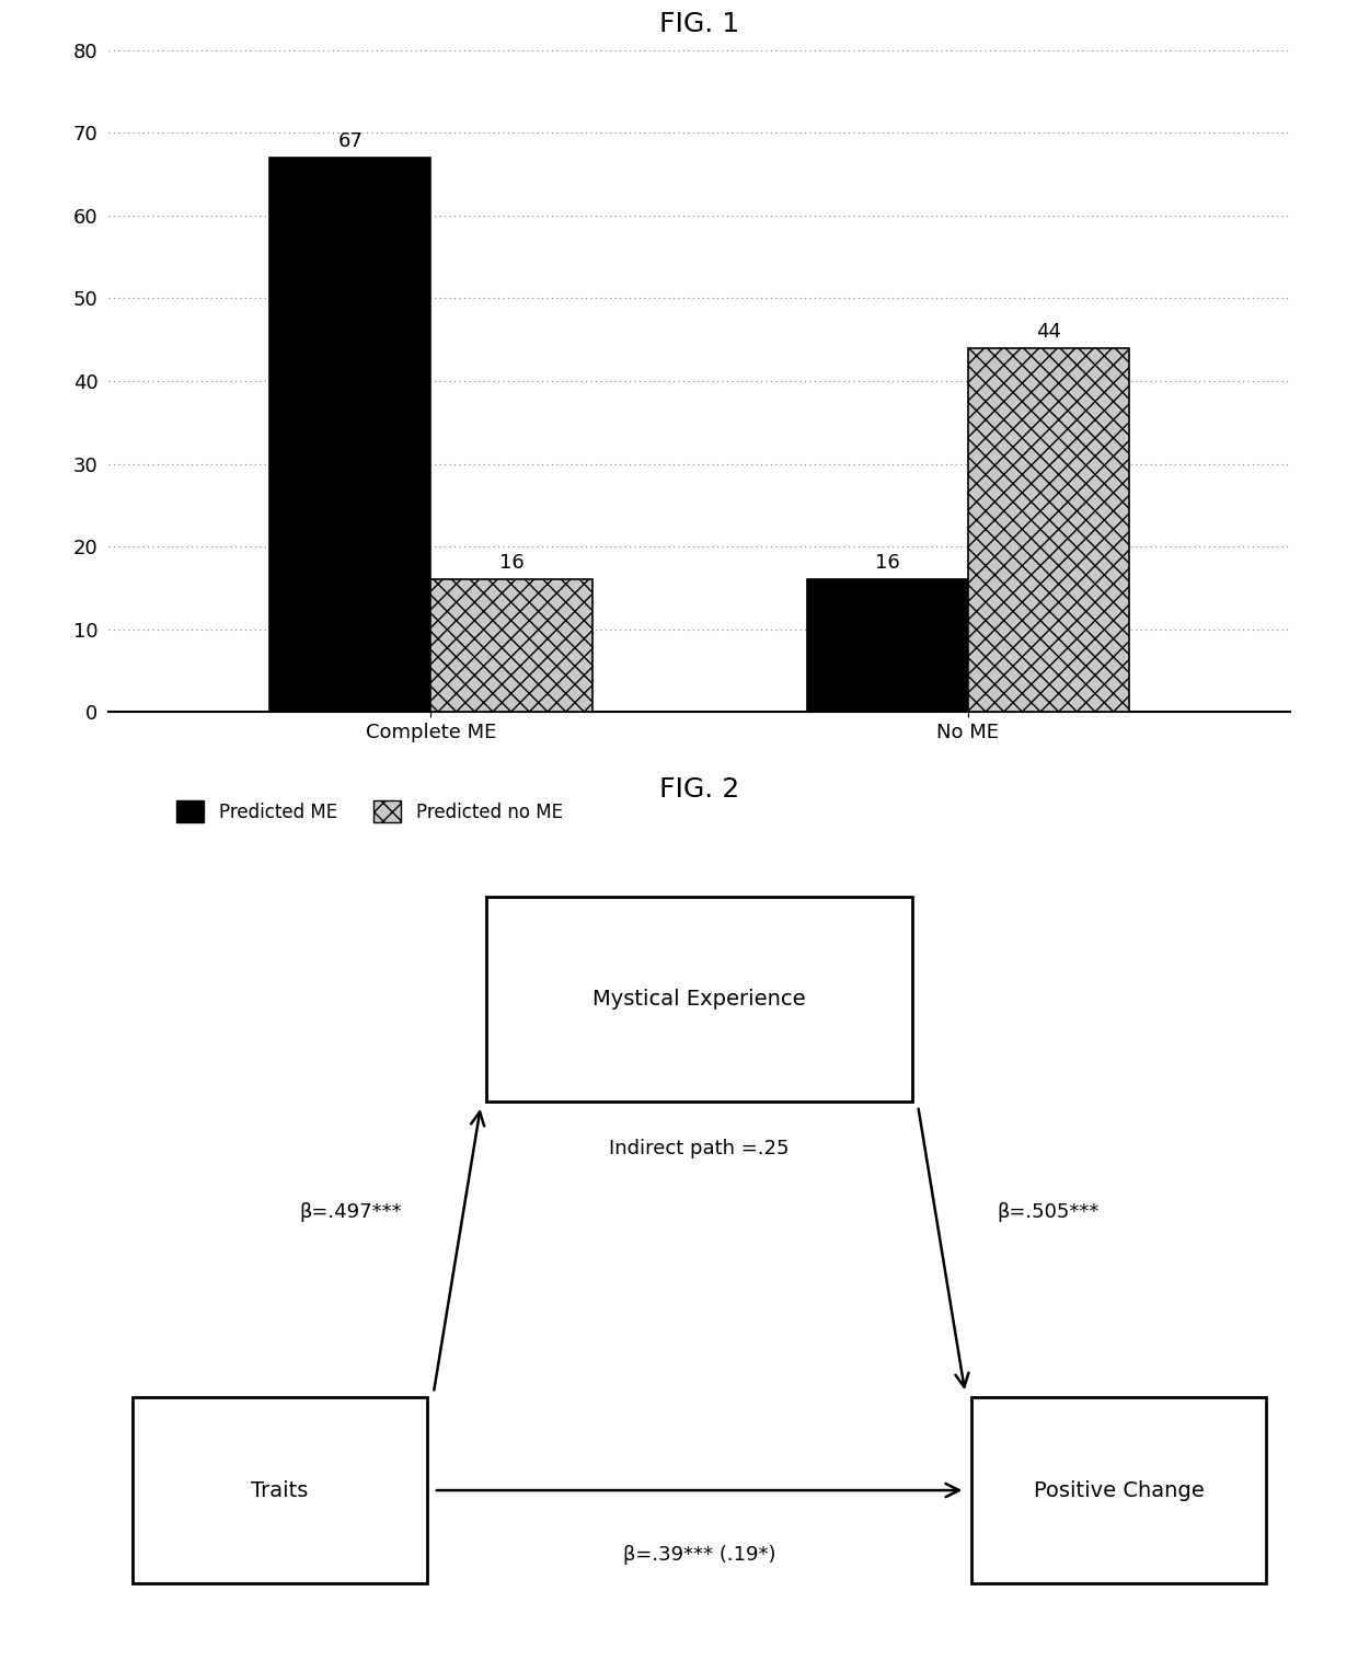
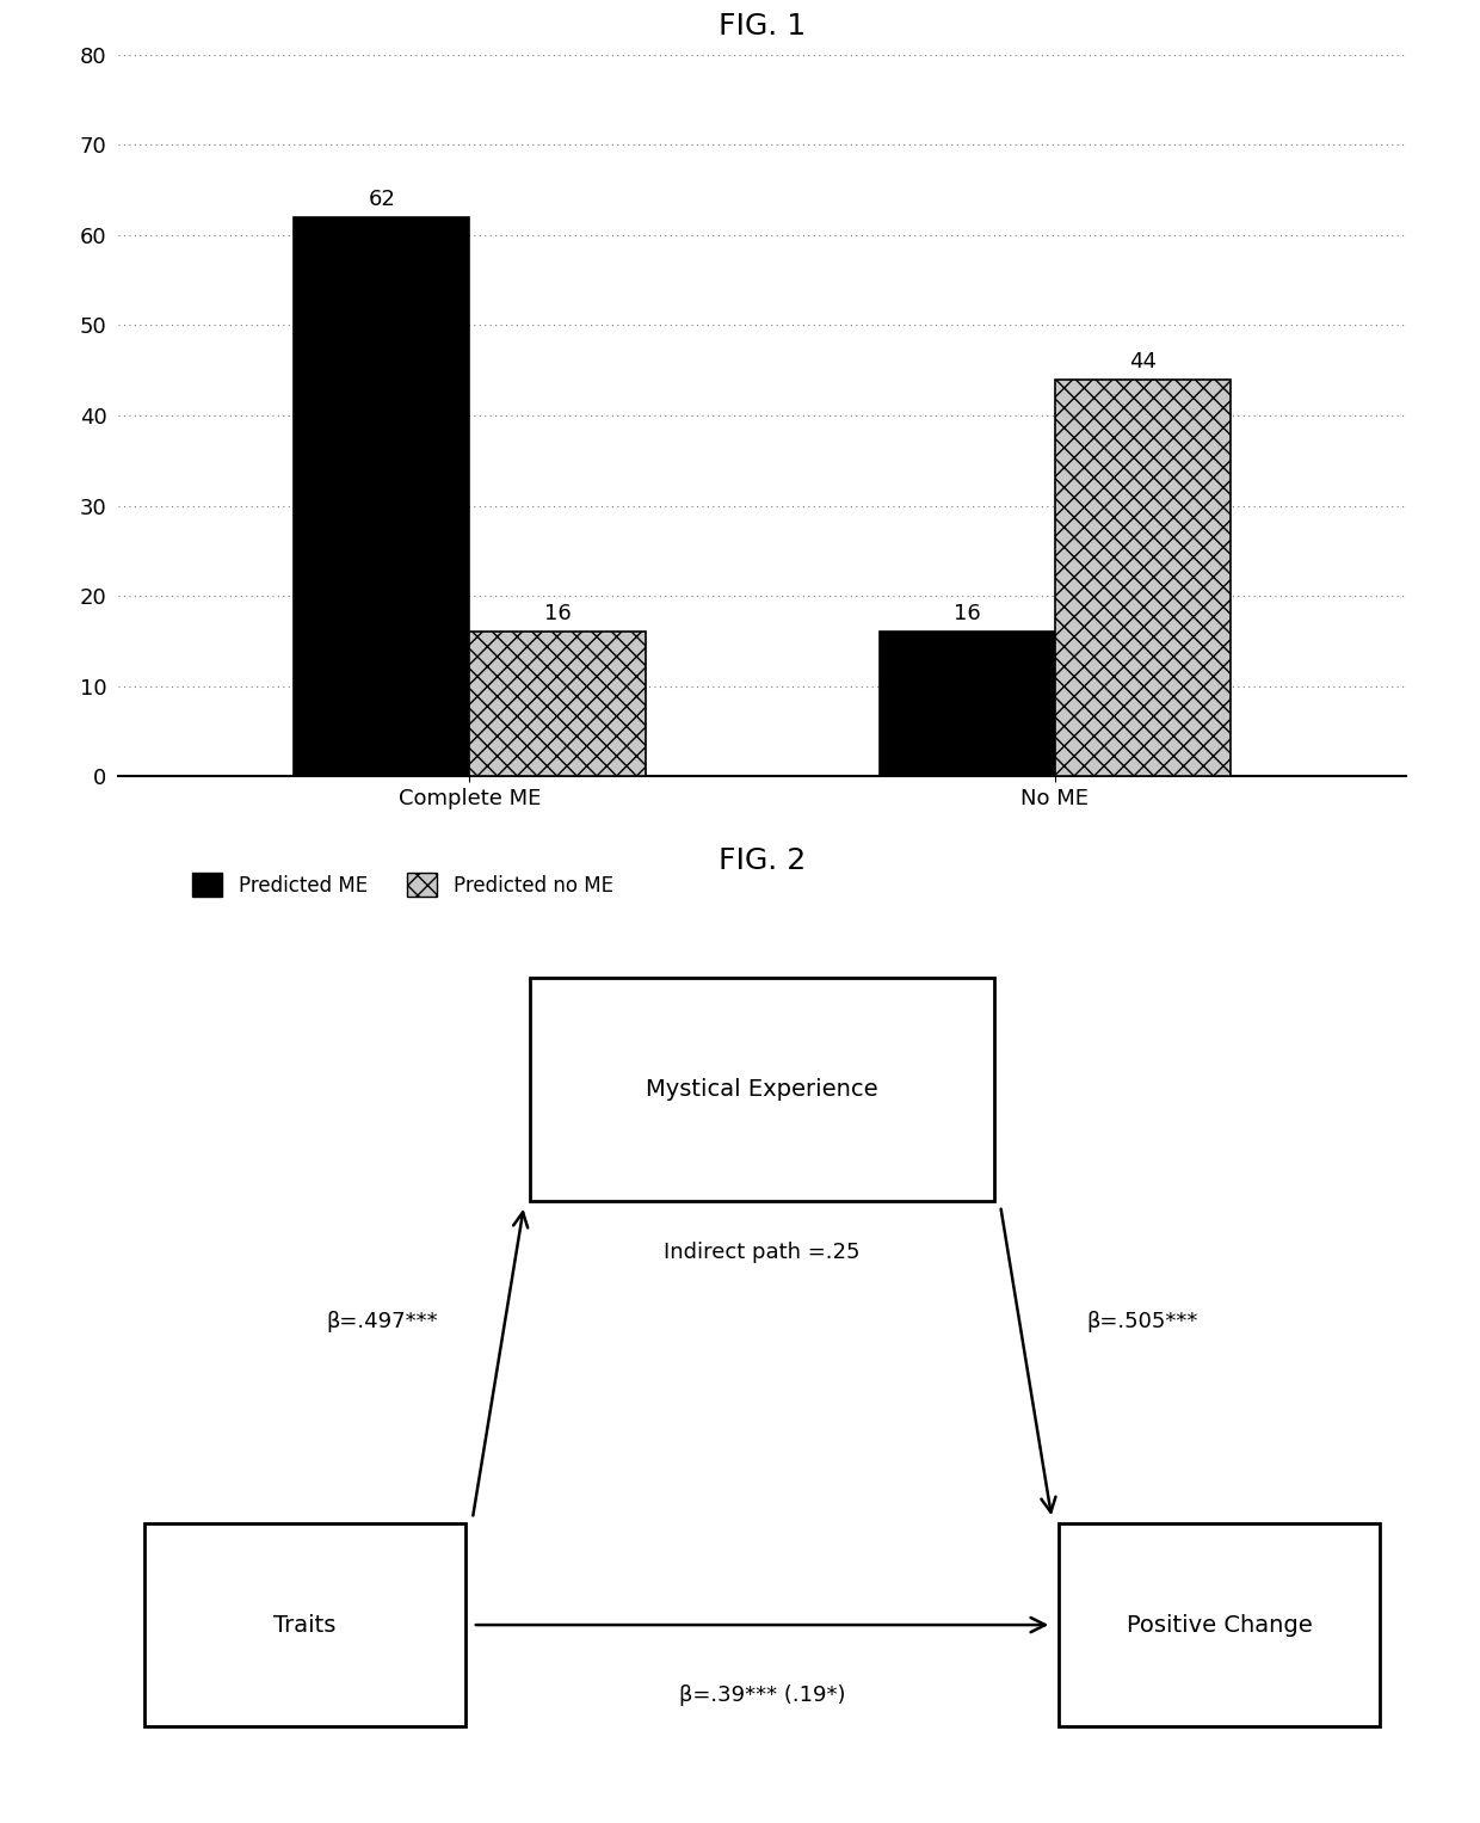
Predicted ME/Complete ME: 67 -> 62
